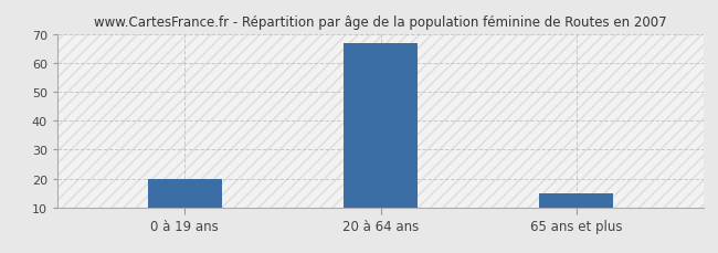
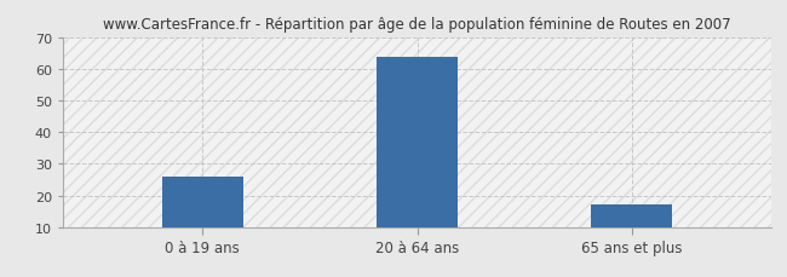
0 à 19 ans: 20 -> 26
20 à 64 ans: 67 -> 64
65 ans et plus: 15 -> 17
